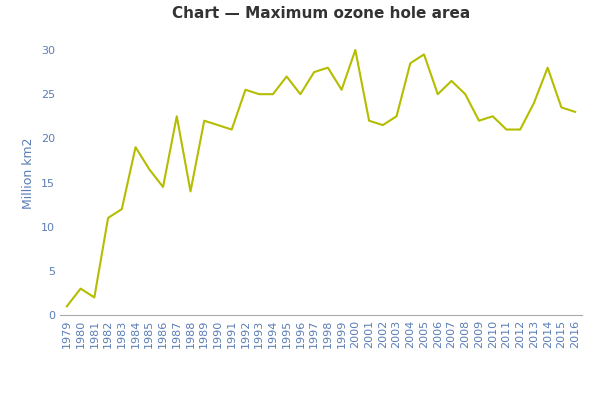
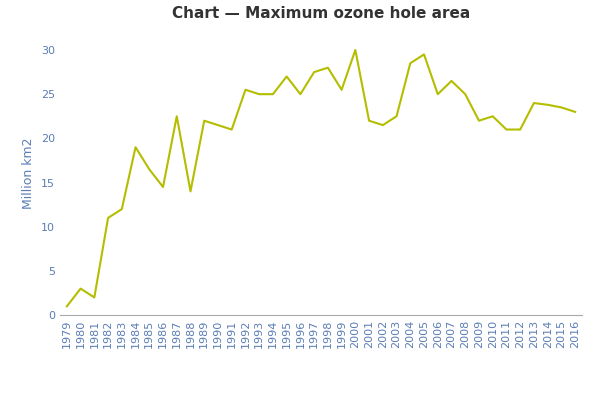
2014: 28.0 -> 23.8
